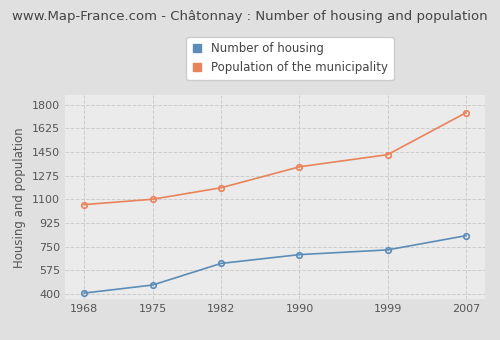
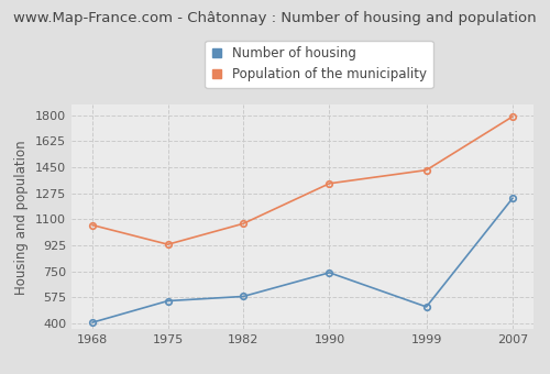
Number of housing/1975: 460 -> 550
Population of the municipality/1975: 1100 -> 930
Number of housing/1982: 620 -> 580
Population of the municipality/1982: 1180 -> 1070
Number of housing/1990: 690 -> 740
Number of housing/1999: 720 -> 510
Number of housing/2007: 830 -> 1240
Population of the municipality/2007: 1740 -> 1790
